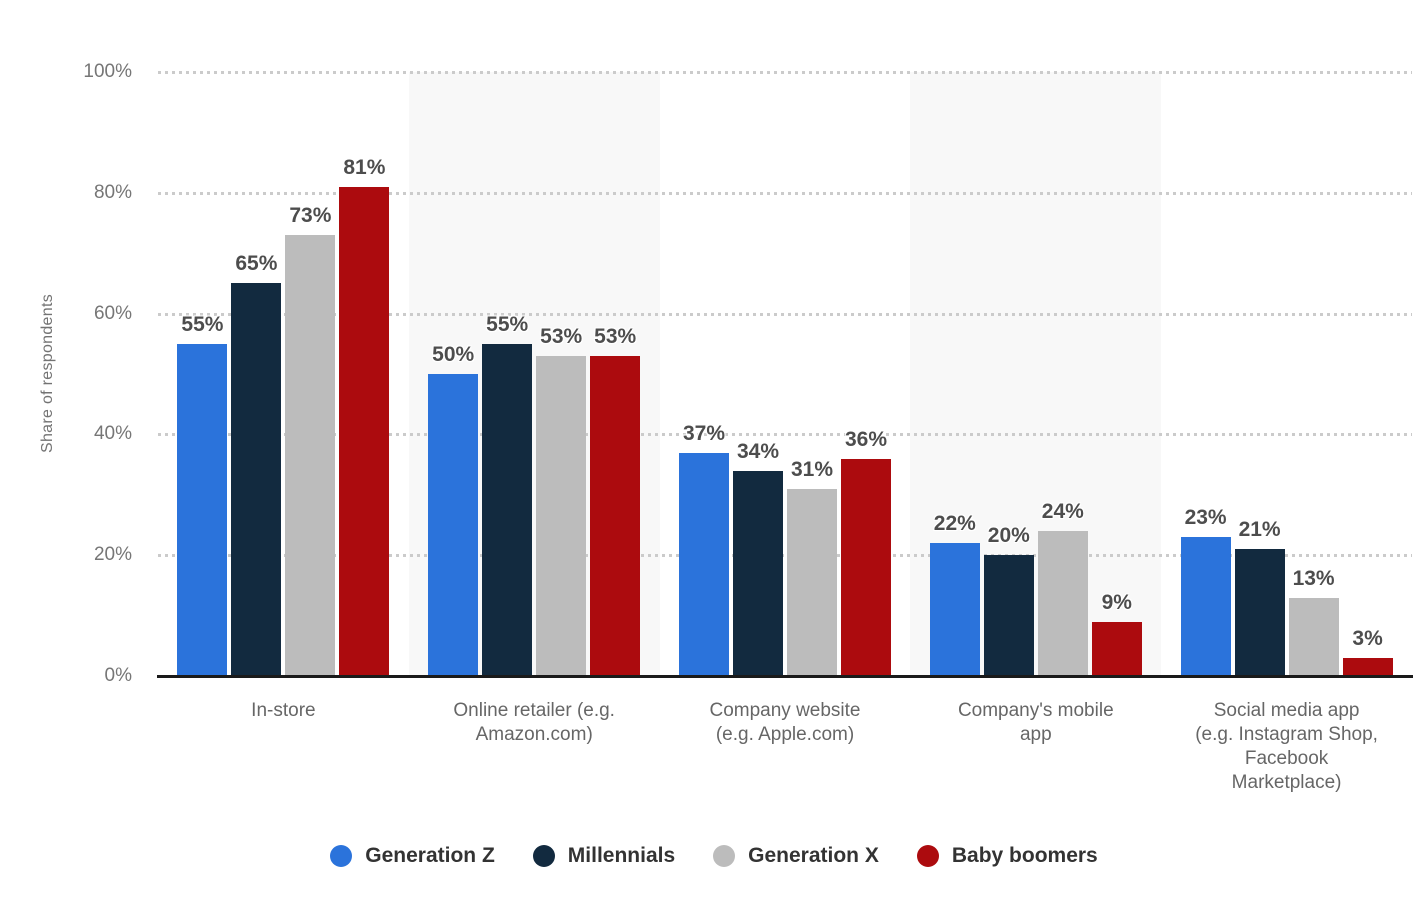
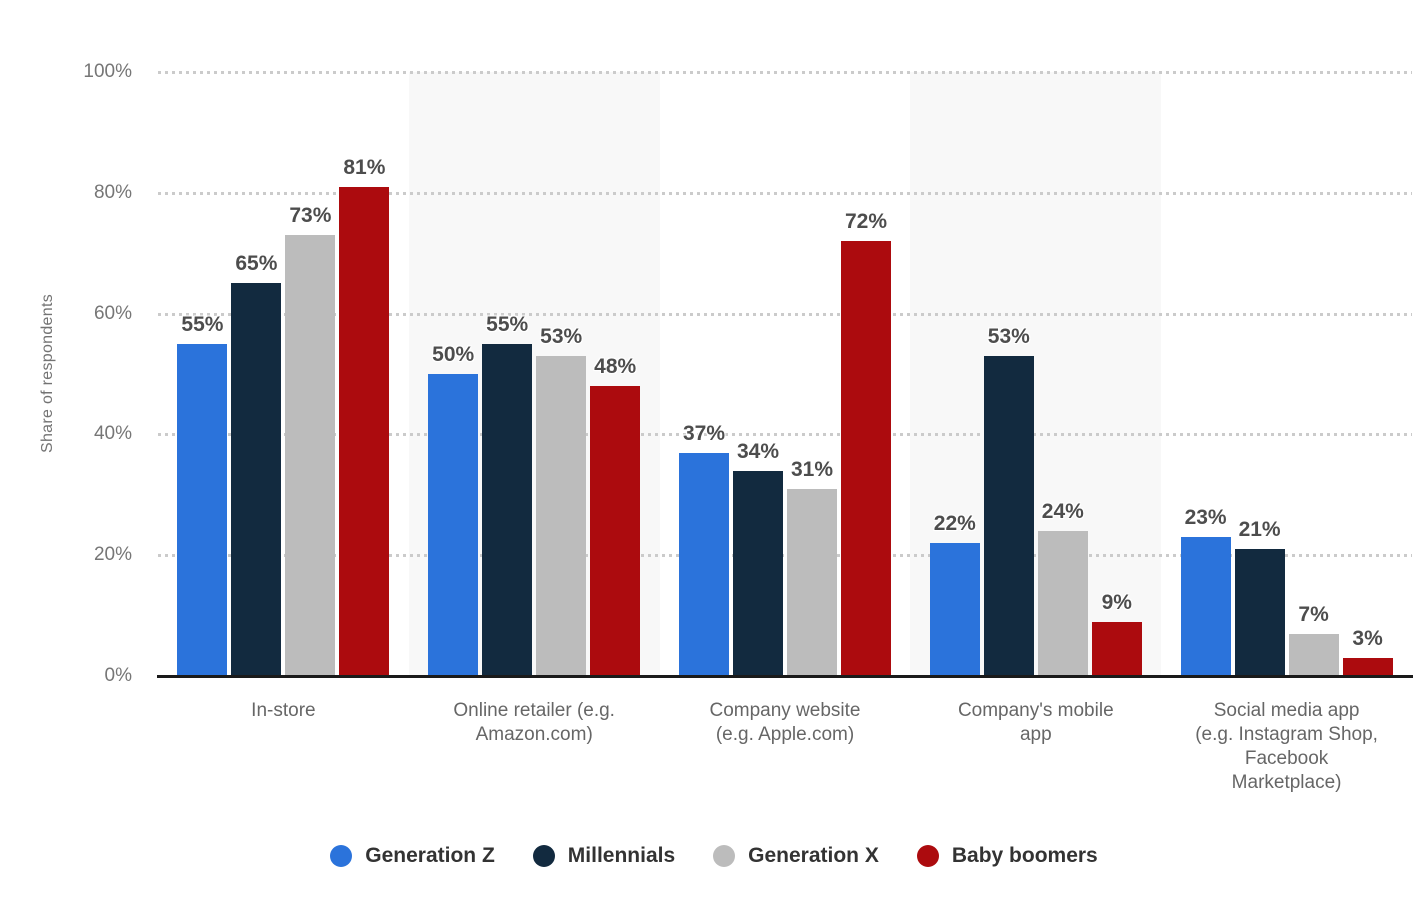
Baby boomers/Online retailer (e.g. Amazon.com): 53% -> 48%
Baby boomers/Company website (e.g. Apple.com): 36% -> 72%
Millennials/Company's mobile app: 20% -> 53%
Generation X/Social media app (e.g. Instagram Shop, Facebook Marketplace): 13% -> 7%
